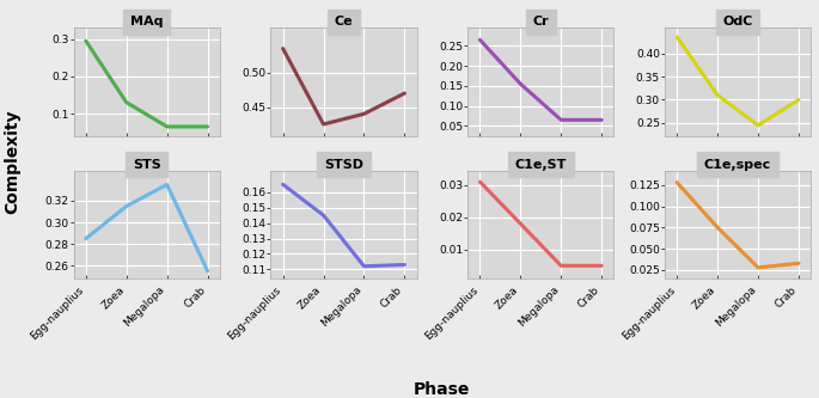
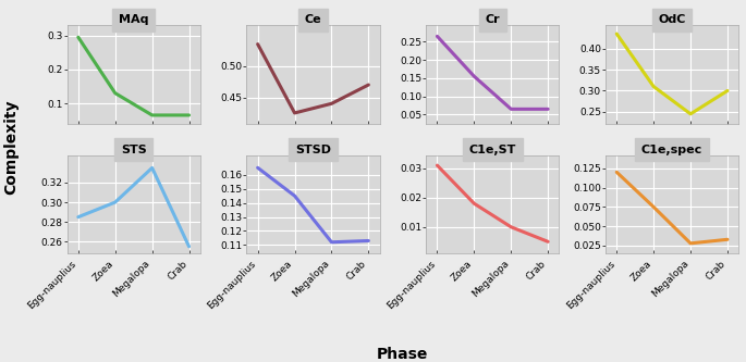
STS/Zoea: 0.315 -> 0.300
C1e,ST/Megalopa: 0.005 -> 0.010
C1e,spec/Egg-nauplius: 0.128 -> 0.120
